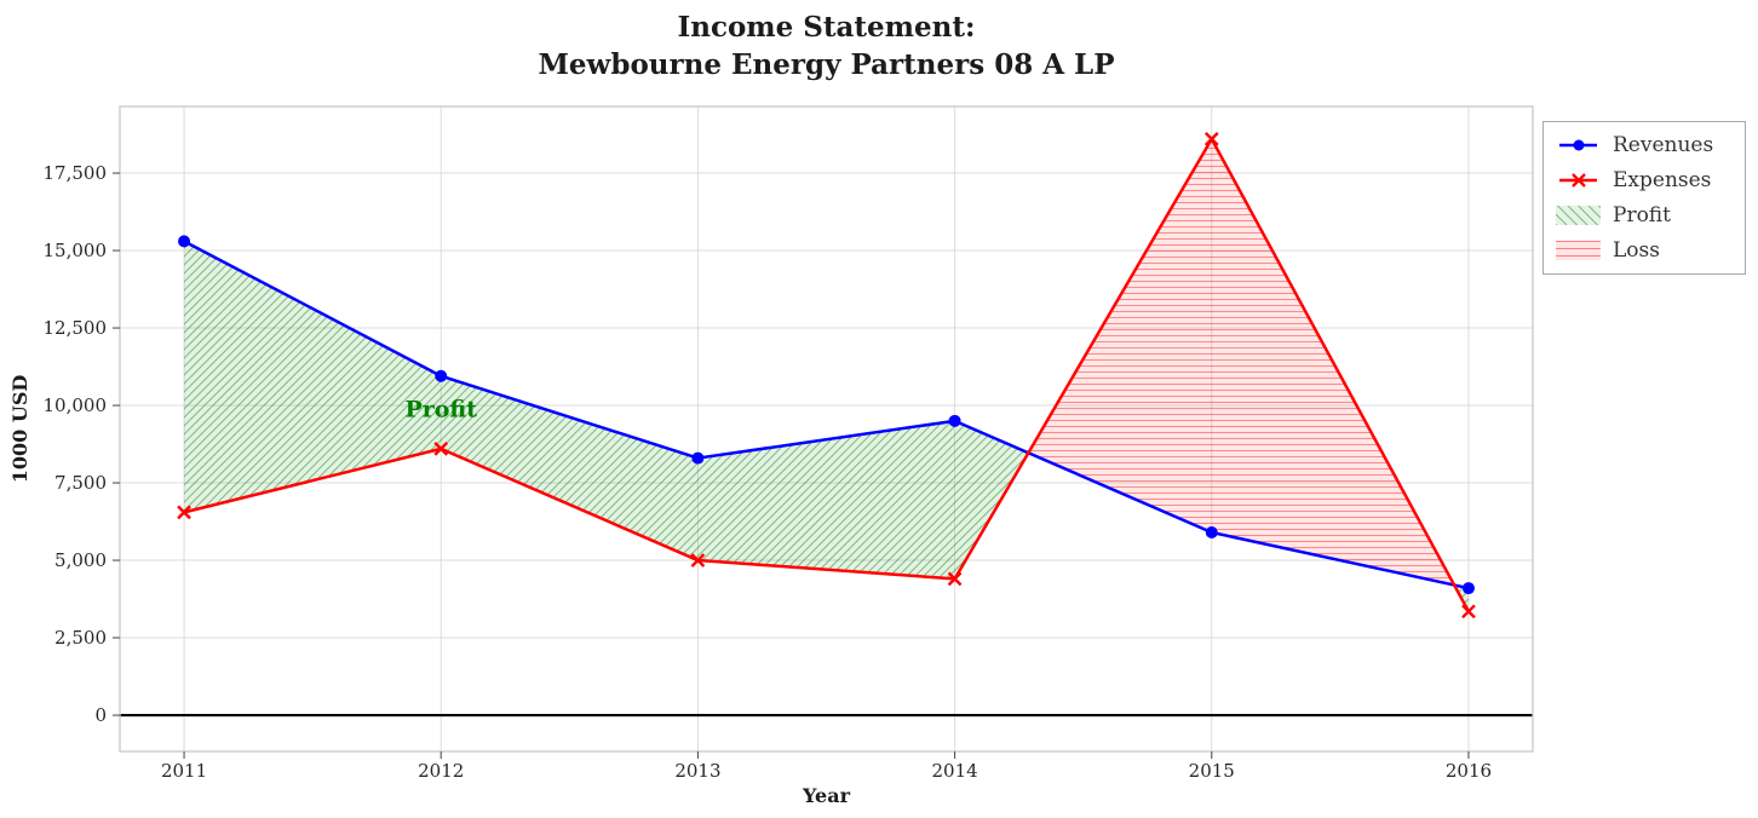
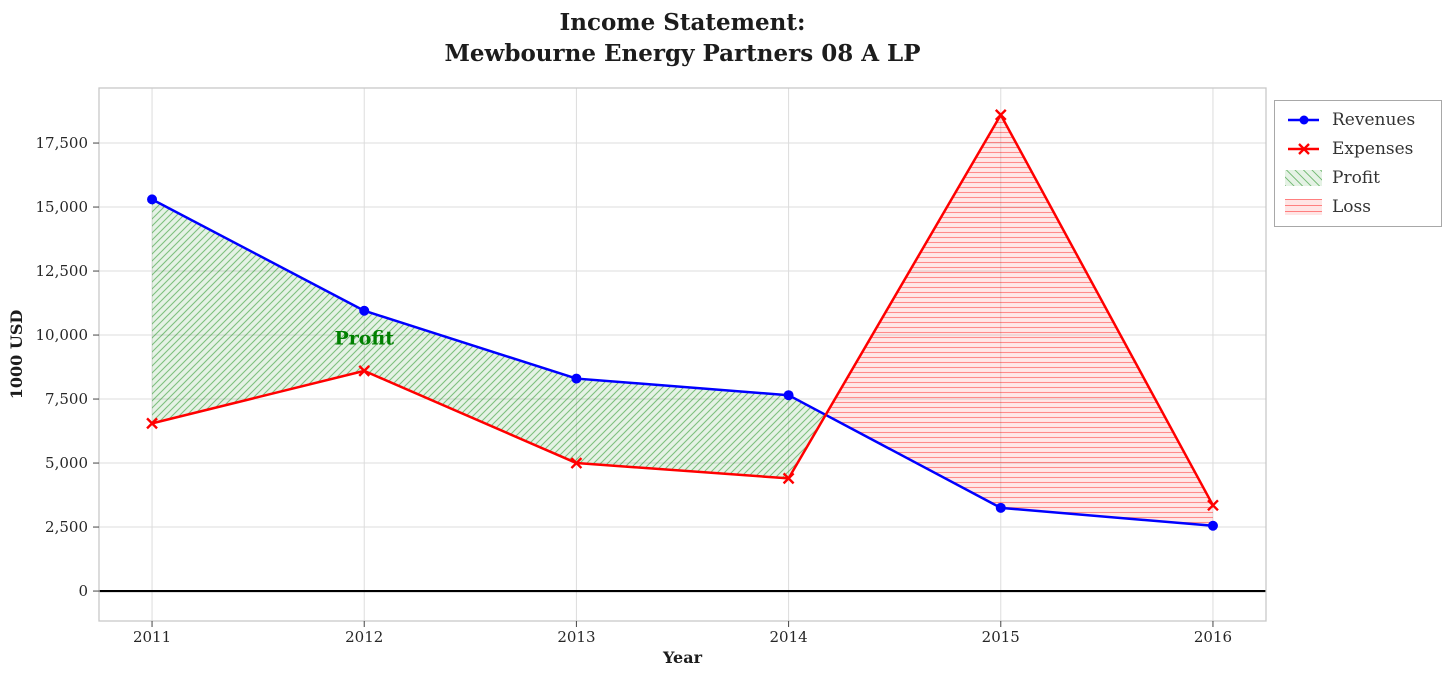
Revenues/2014: 9500 -> 7600
Revenues/2015: 5900 -> 3200
Revenues/2016: 4100 -> 2600
